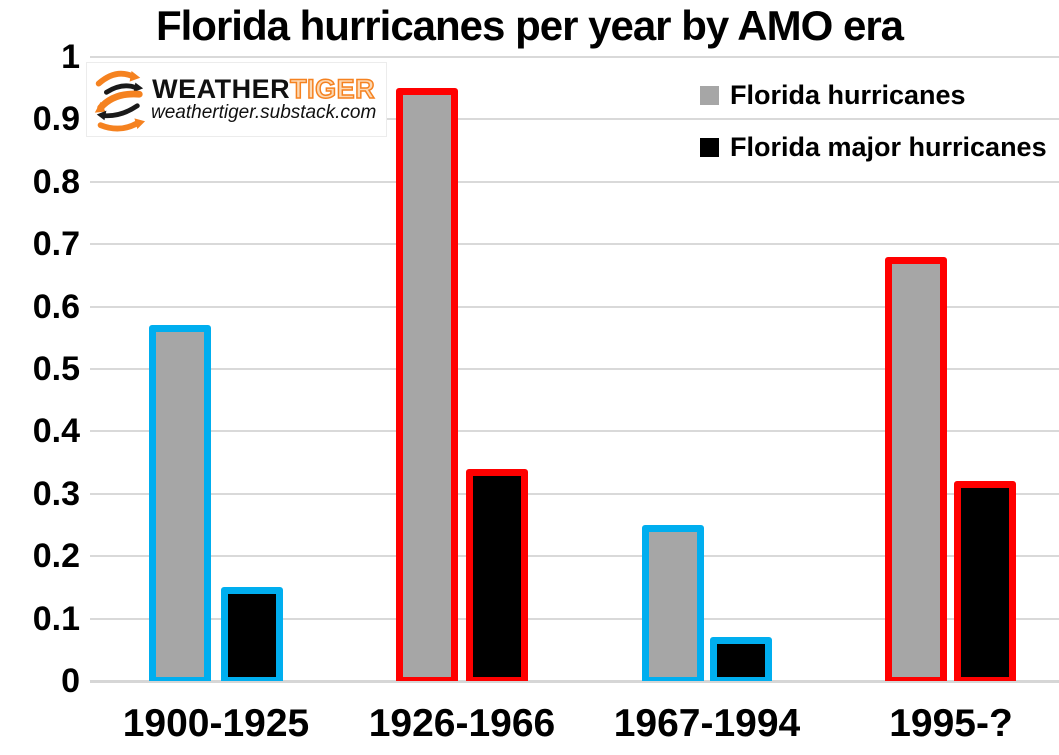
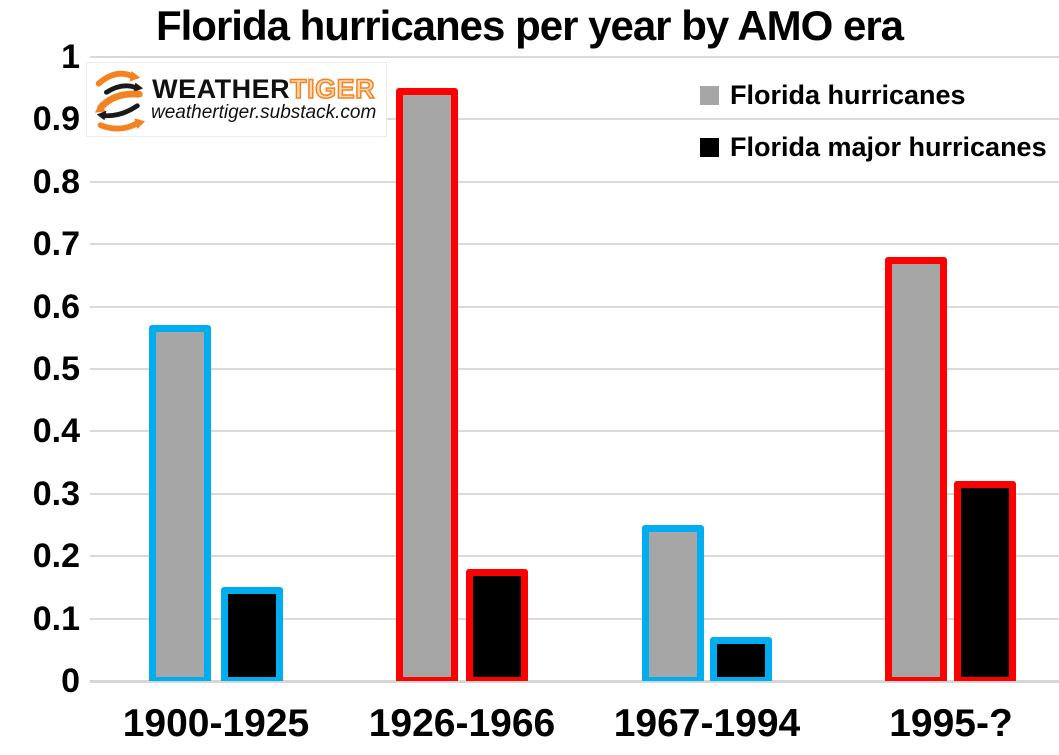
Florida major hurricanes/1926-1966: 0.34 -> 0.18
